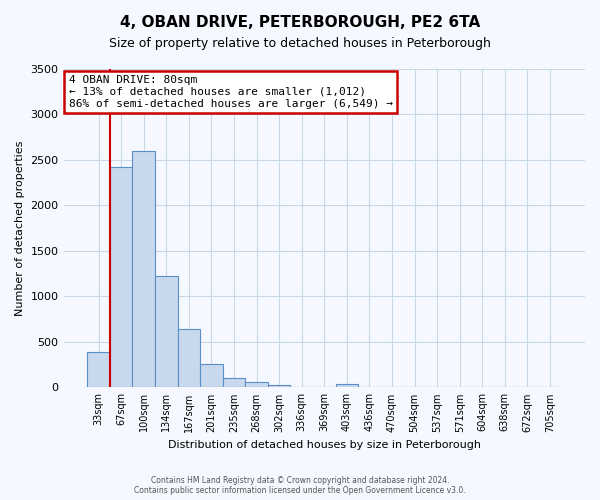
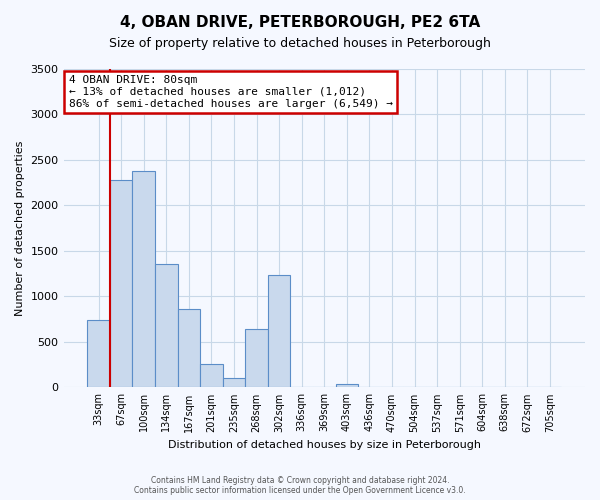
33sqm: 390 -> 740
67sqm: 2420 -> 2280
100sqm: 2600 -> 2380
134sqm: 1230 -> 1360
167sqm: 640 -> 860
268sqm: 60 -> 640
302sqm: 30 -> 1240
